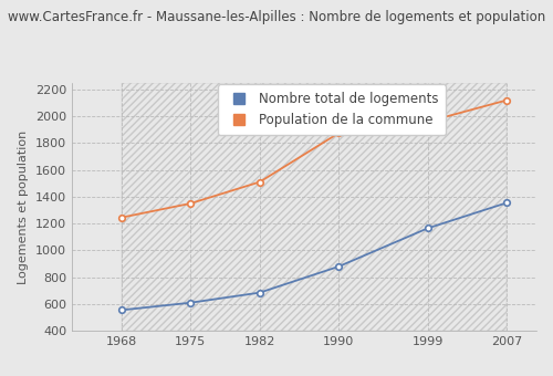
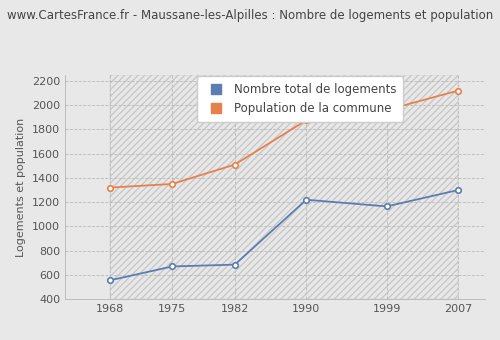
Population de la commune/1968: 1240 -> 1320
Nombre total de logements/1975: 610 -> 670
Nombre total de logements/1990: 880 -> 1220
Nombre total de logements/2007: 1360 -> 1300
